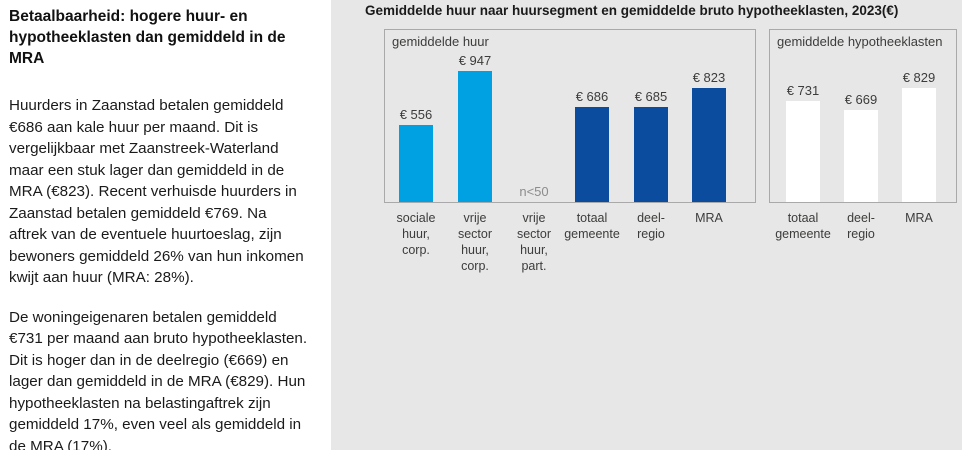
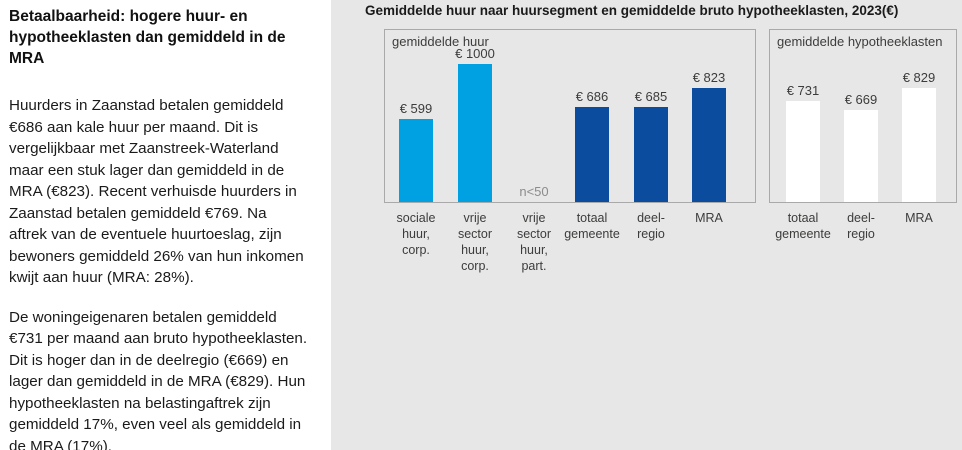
gemiddelde huur/sociale huur, corp.: 556 -> 599
gemiddelde huur/vrije sector huur, corp.: 947 -> 1000
